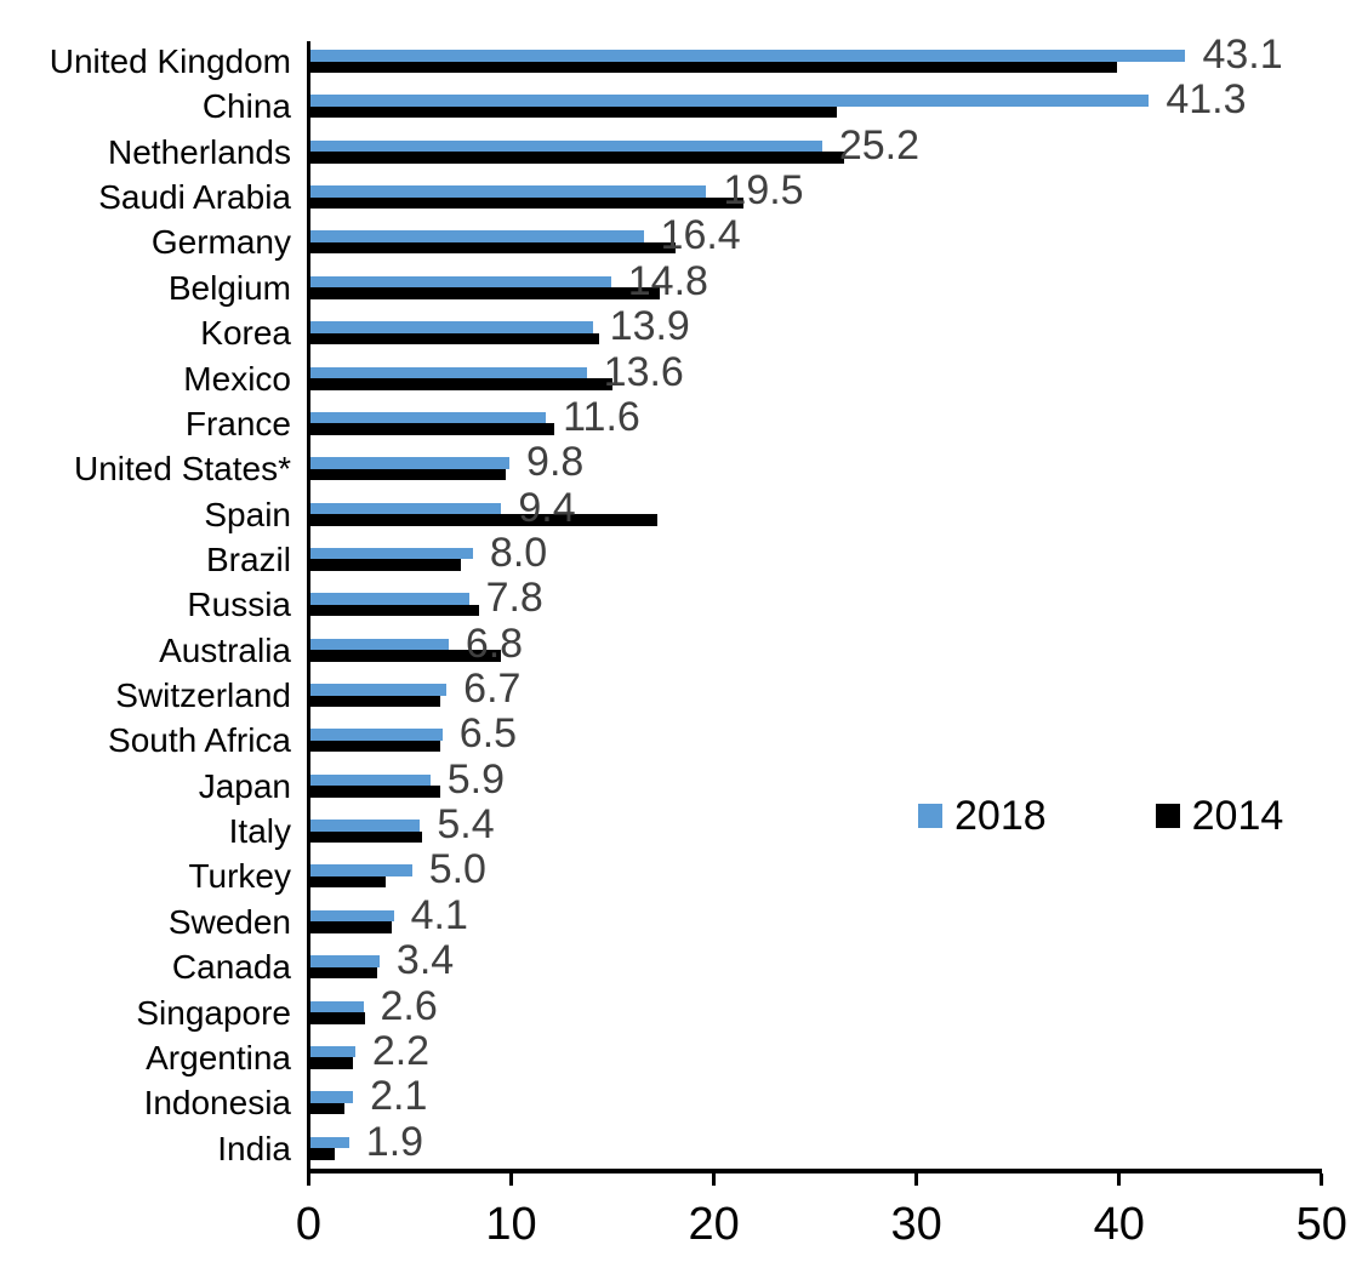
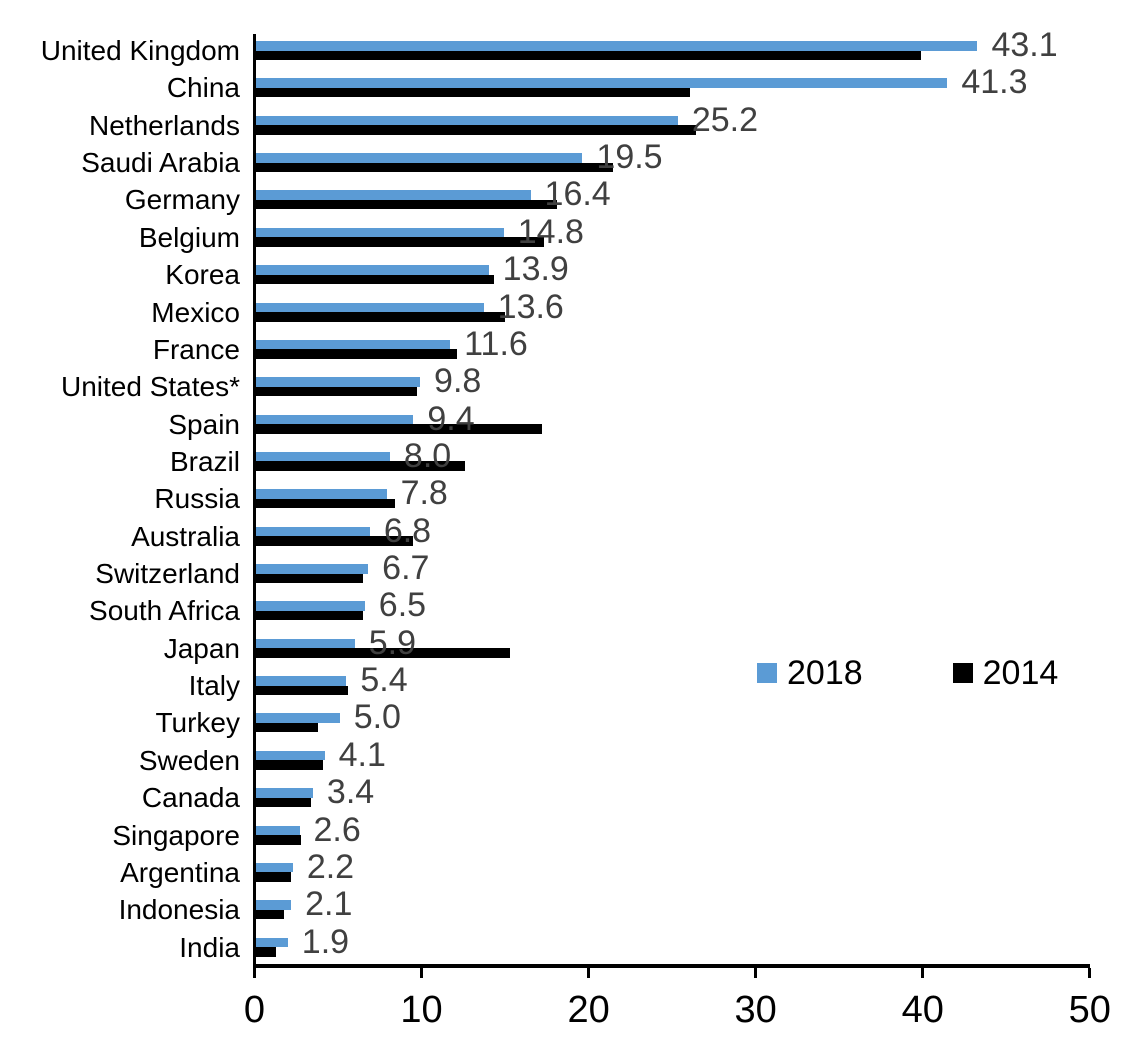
2014/Brazil: 7.4 -> 12.5
2014/Japan: 6.4 -> 15.2
